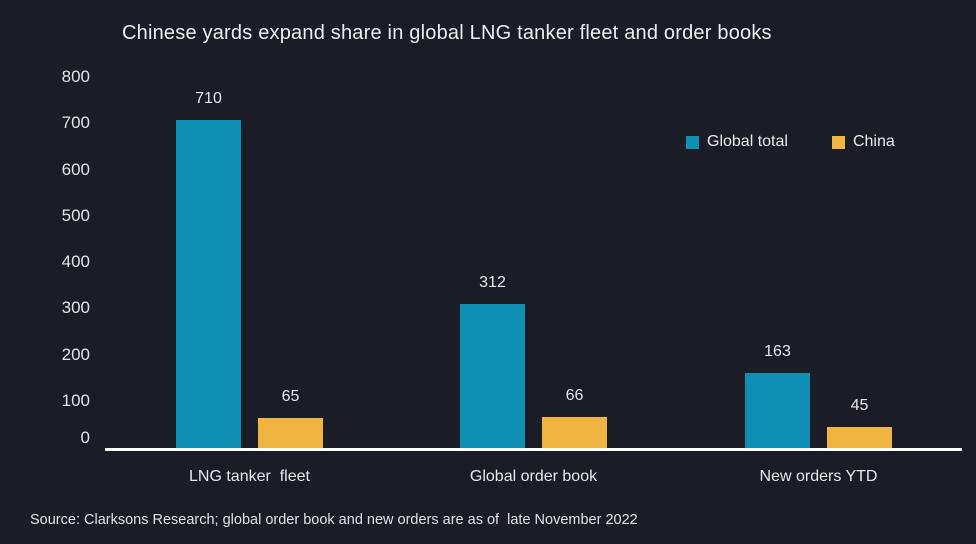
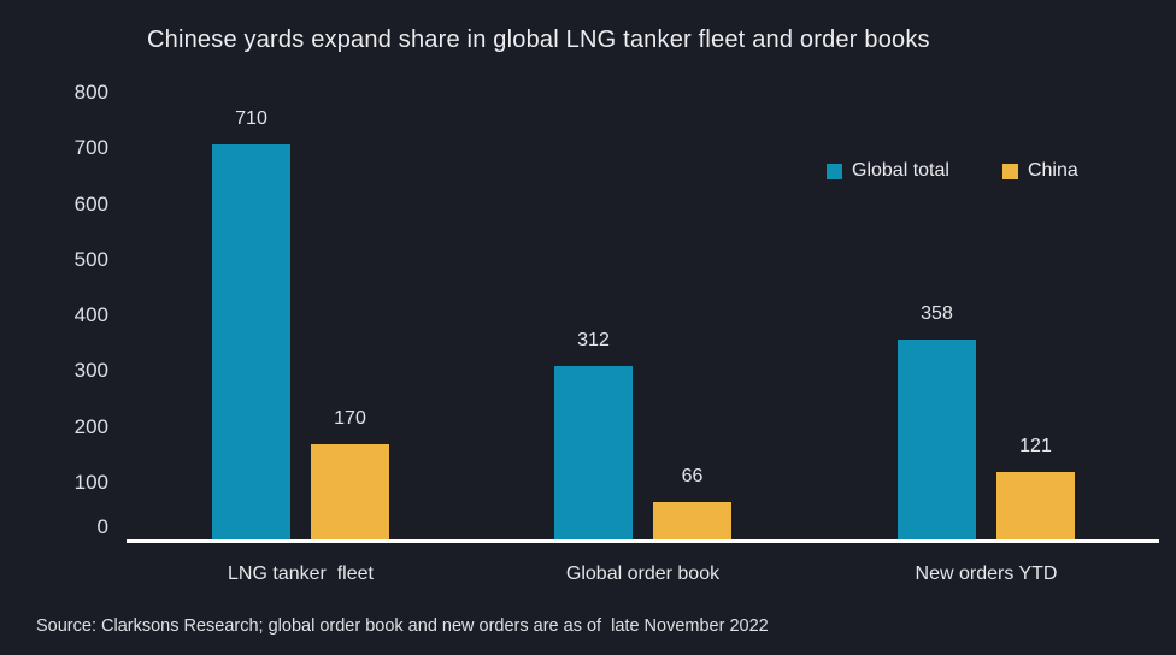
China/LNG tanker fleet: 65 -> 170
Global total/New orders YTD: 163 -> 358
China/New orders YTD: 45 -> 121
